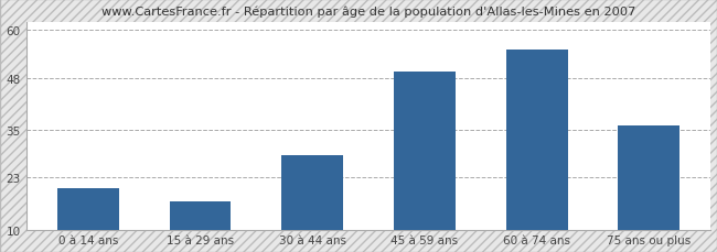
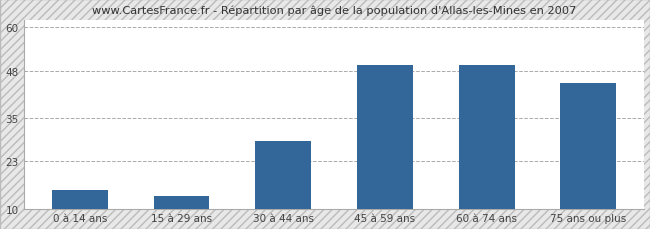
0 à 14 ans: 20.5 -> 15.0
15 à 29 ans: 17.0 -> 13.5
60 à 74 ans: 55.0 -> 49.5
75 ans ou plus: 36.0 -> 44.5
